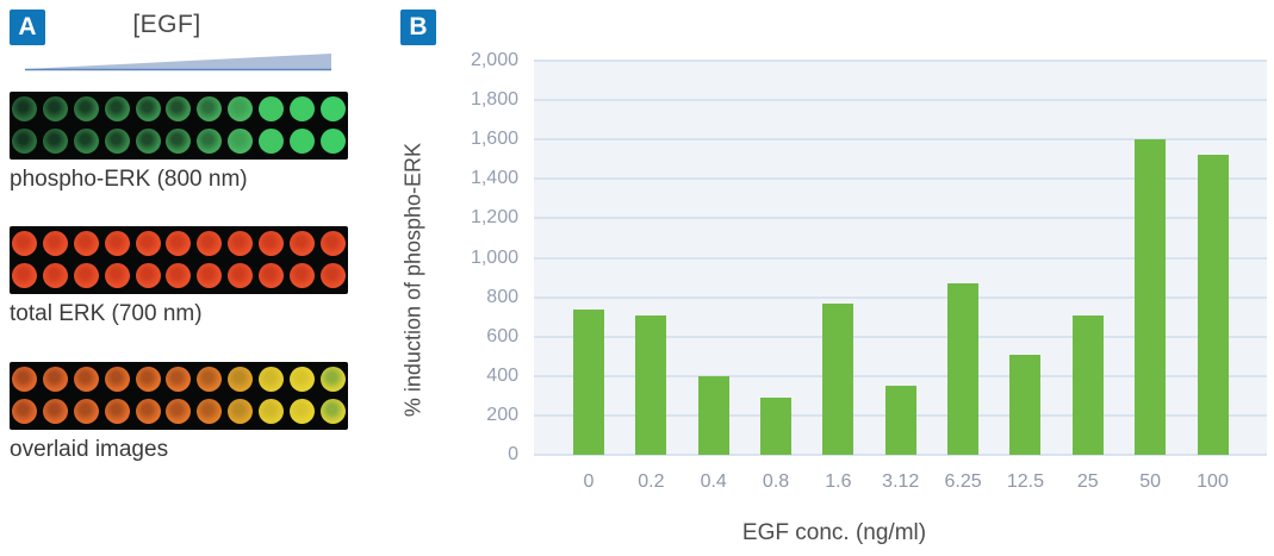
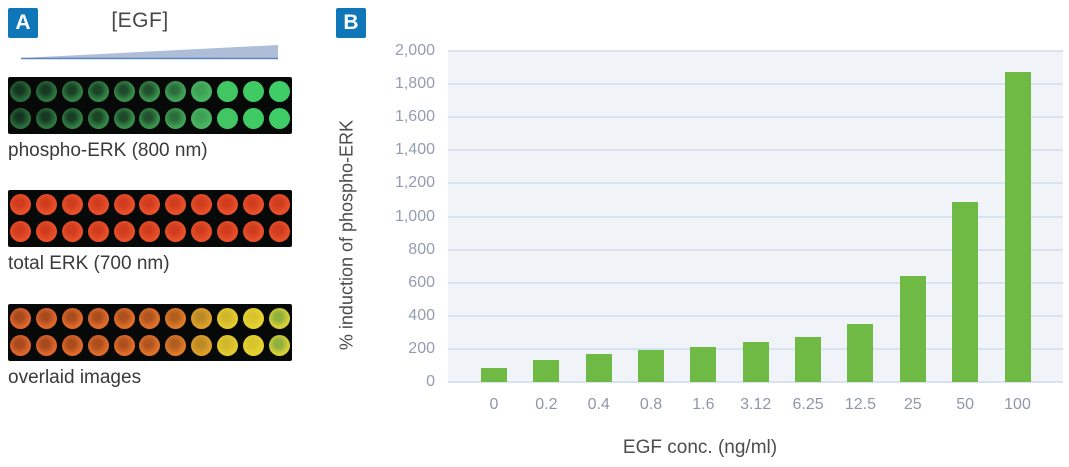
0: 740 -> 80
0.2: 710 -> 140
0.4: 400 -> 170
0.8: 290 -> 200
1.6: 770 -> 210
3.12: 350 -> 240
6.25: 870 -> 270
12.5: 510 -> 350
25: 710 -> 640
50: 1600 -> 1080
100: 1520 -> 1880
